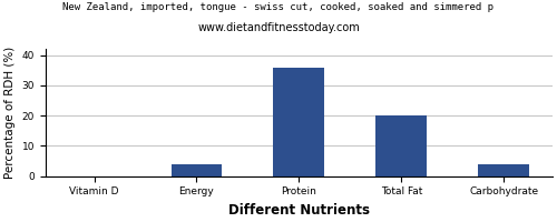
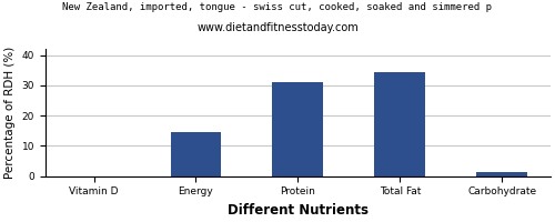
Energy: 4.0 -> 14.5
Protein: 36.0 -> 31.2
Total Fat: 20.0 -> 34.2
Carbohydrate: 4.0 -> 1.2
